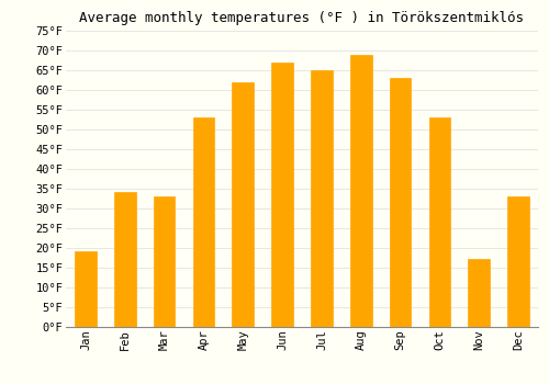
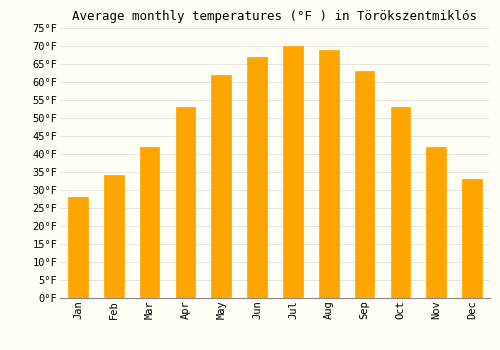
Jan: 19°F -> 28°F
Mar: 33°F -> 42°F
Jul: 65°F -> 70°F
Nov: 17°F -> 42°F
